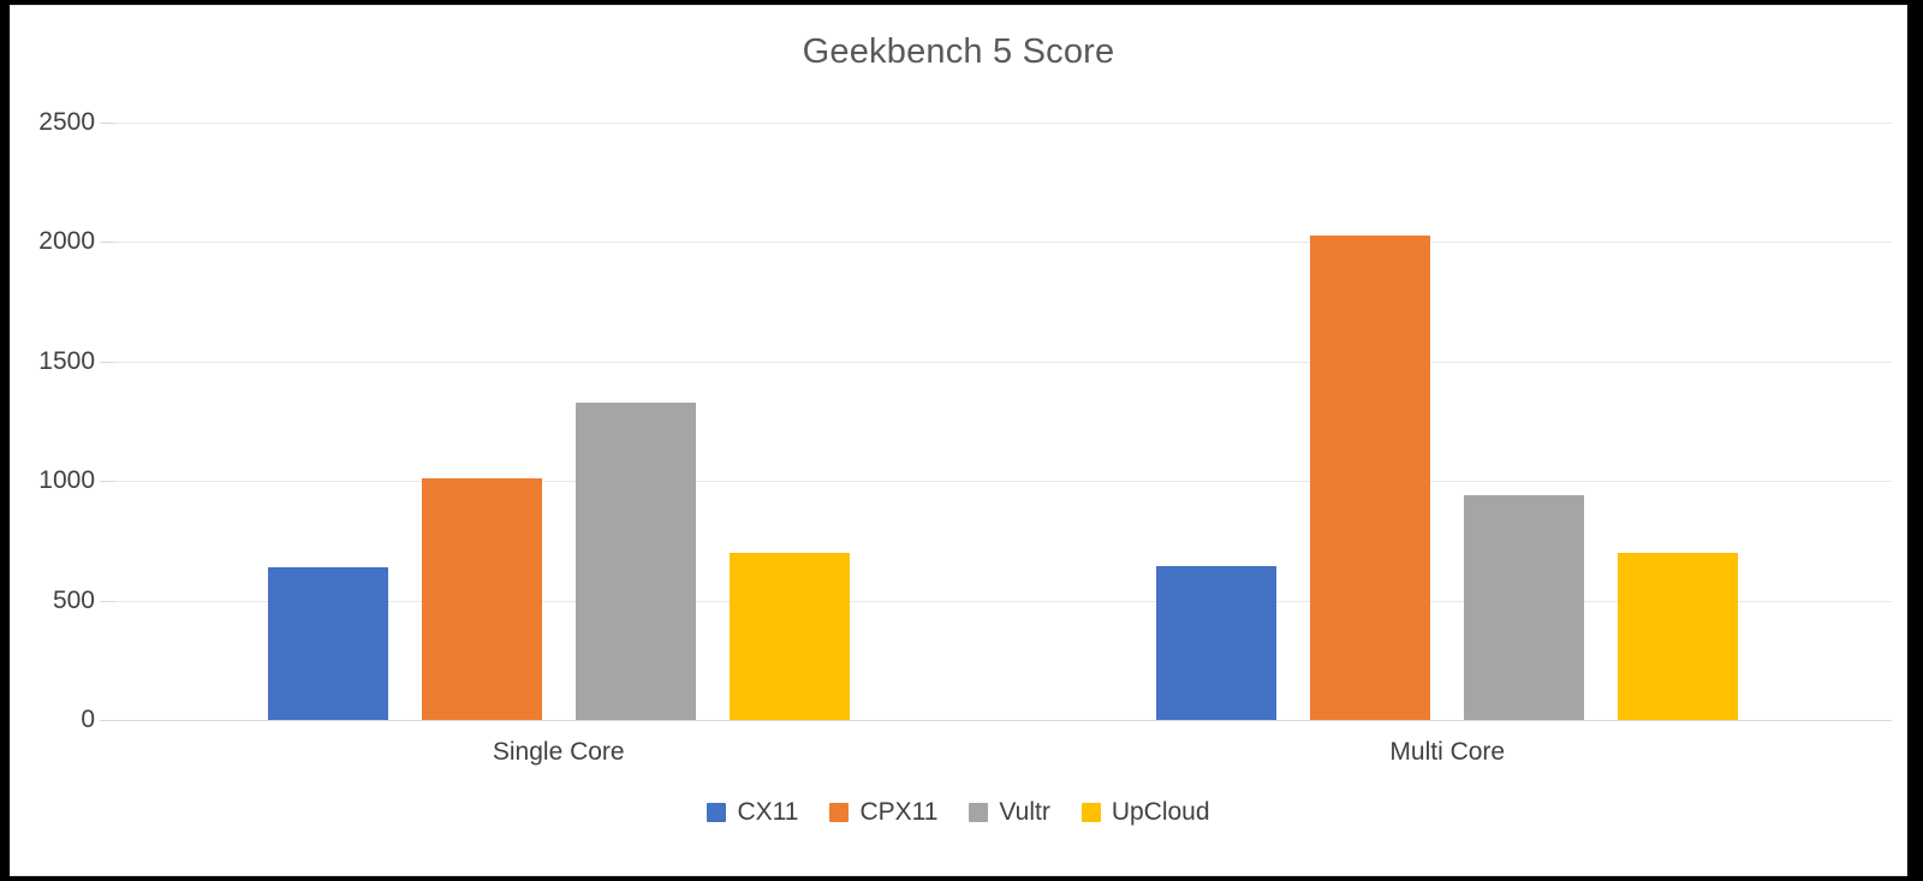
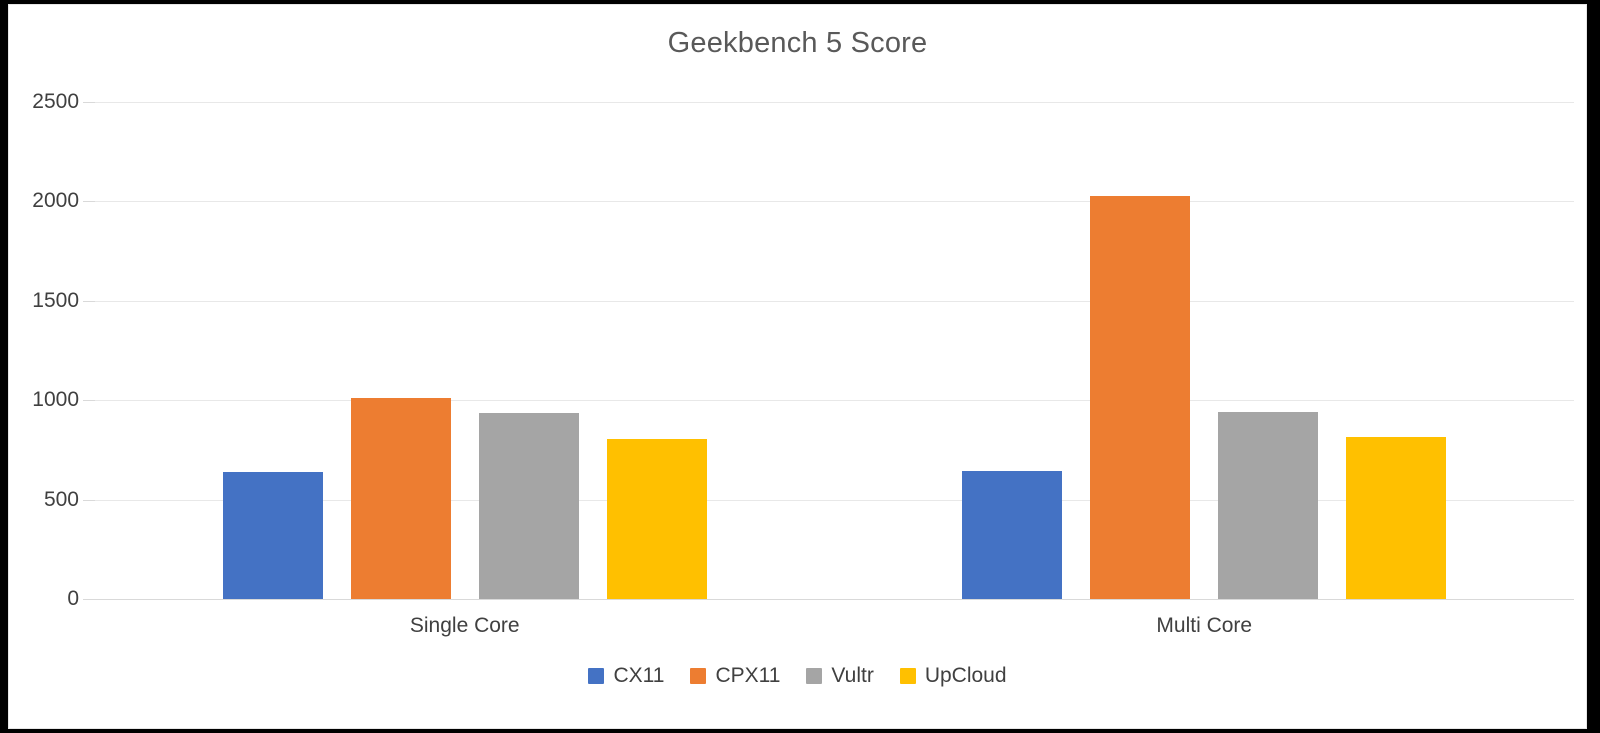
Vultr/Single Core: 1330 -> 930
UpCloud/Single Core: 700 -> 800
UpCloud/Multi Core: 700 -> 810
